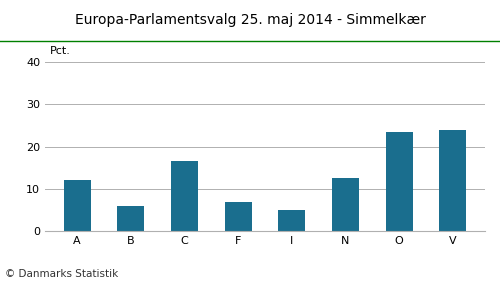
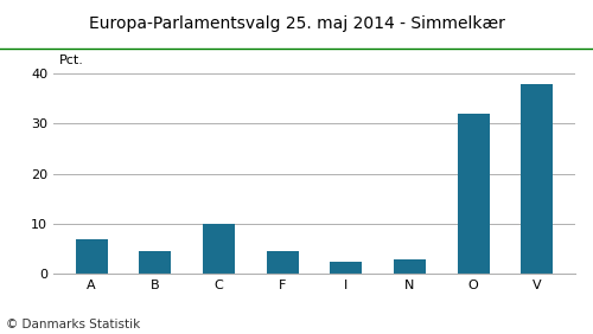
A: 12.0 -> 7.0
B: 6.0 -> 4.5
C: 16.5 -> 10.0
F: 7.0 -> 4.5
I: 5.0 -> 2.5
N: 12.5 -> 3.0
O: 23.5 -> 32.0
V: 24.0 -> 38.0
